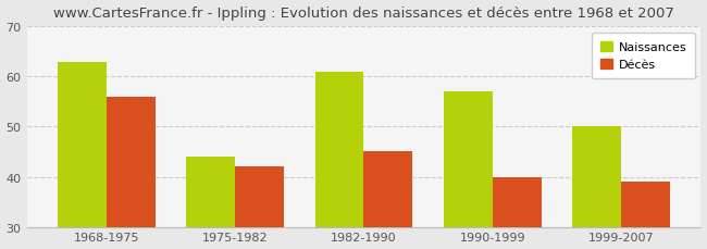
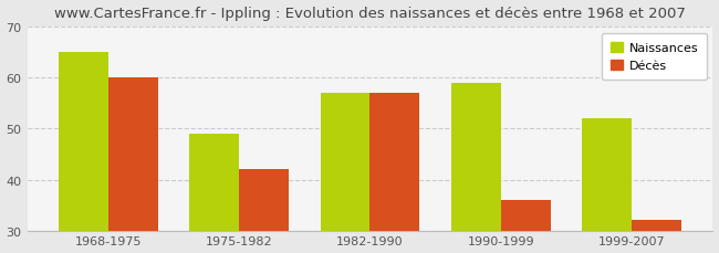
Naissances/1968-1975: 63 -> 65
Décès/1968-1975: 56 -> 60
Naissances/1975-1982: 44 -> 49
Naissances/1982-1990: 61 -> 57
Décès/1982-1990: 45 -> 57
Naissances/1990-1999: 57 -> 59
Décès/1990-1999: 40 -> 36
Naissances/1999-2007: 50 -> 52
Décès/1999-2007: 39 -> 32
